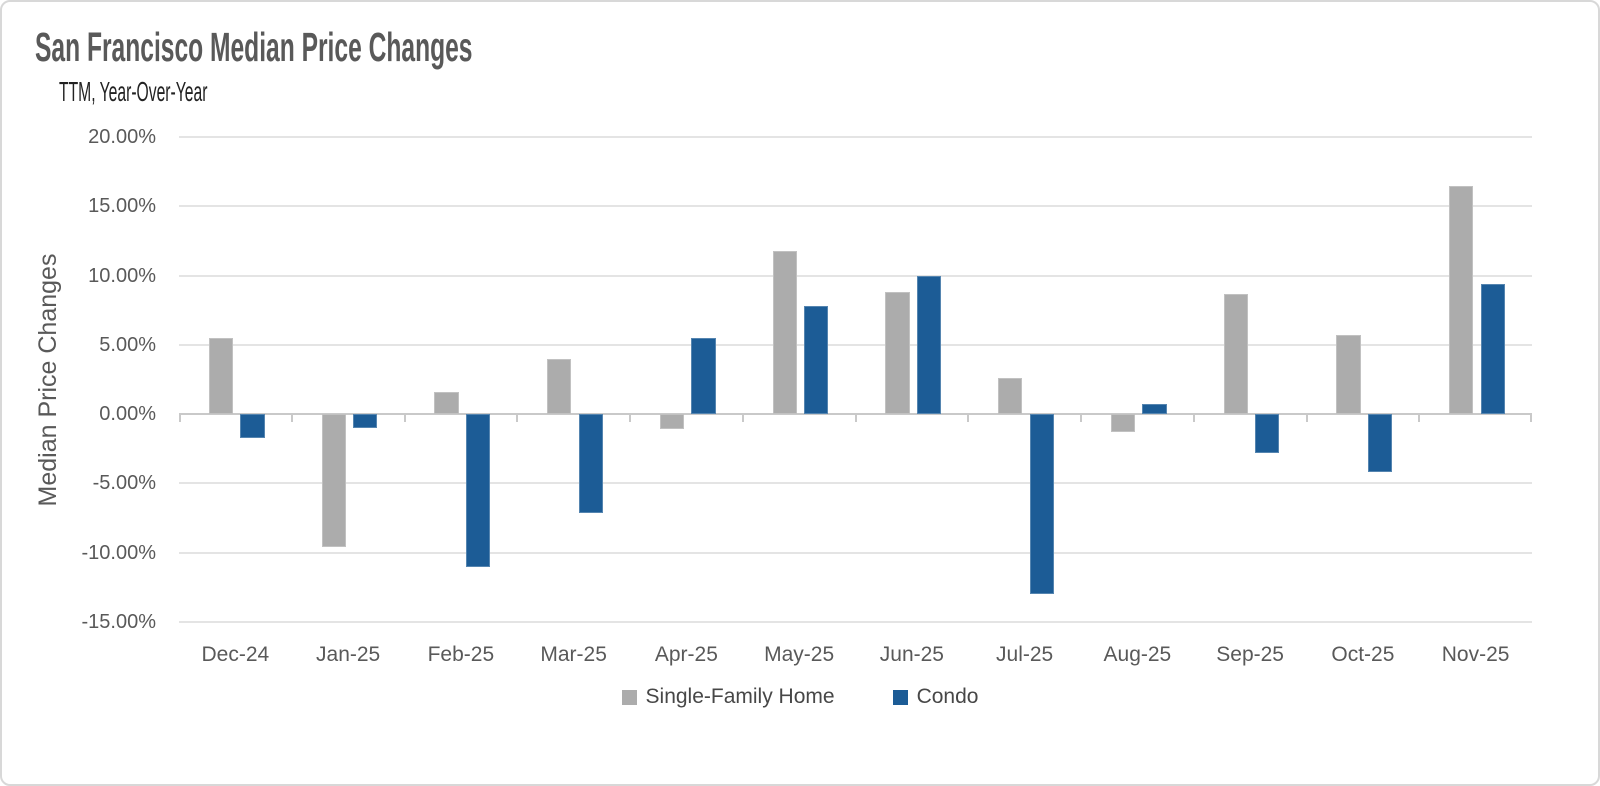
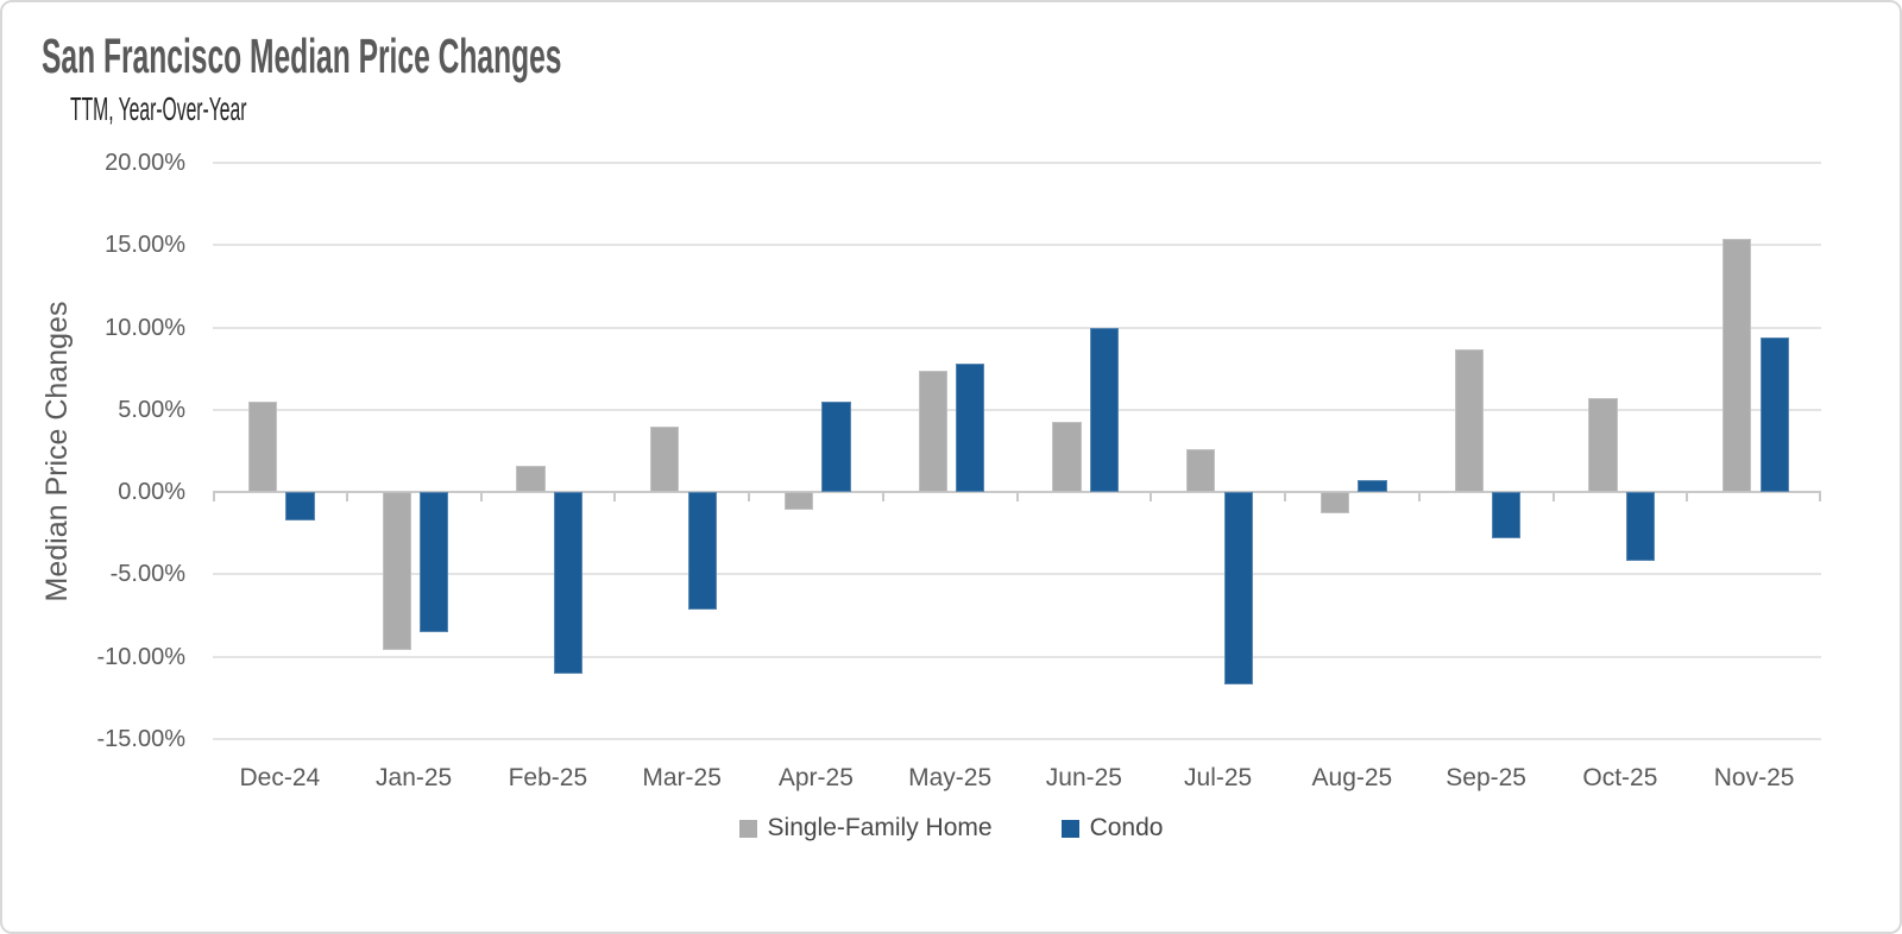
Condo/Jan-25: -1.0% -> -8.5%
Single-Family Home/May-25: 11.8% -> 7.4%
Single-Family Home/Jun-25: 8.8% -> 4.3%
Condo/Jul-25: -13.0% -> -11.7%
Single-Family Home/Nov-25: 16.5% -> 15.4%
